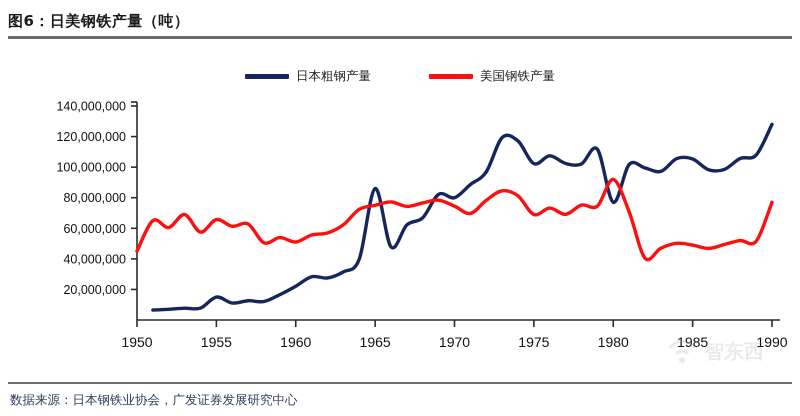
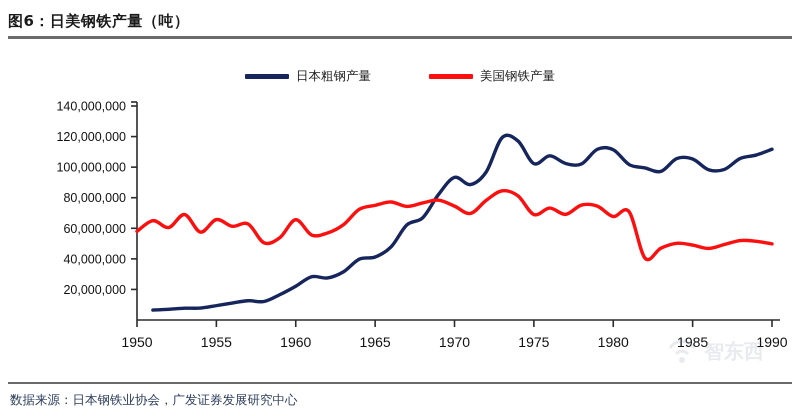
美国钢铁产量/1950: 45000000 -> 58000000
日本粗钢产量/1955: 15000000 -> 9000000
美国钢铁产量/1960: 51000000 -> 66000000
日本粗钢产量/1965: 86000000 -> 41000000
日本粗钢产量/1970: 80000000 -> 93000000
日本粗钢产量/1980: 77000000 -> 111000000
美国钢铁产量/1980: 92000000 -> 68000000
日本粗钢产量/1990: 128000000 -> 112000000
美国钢铁产量/1990: 77000000 -> 50000000
